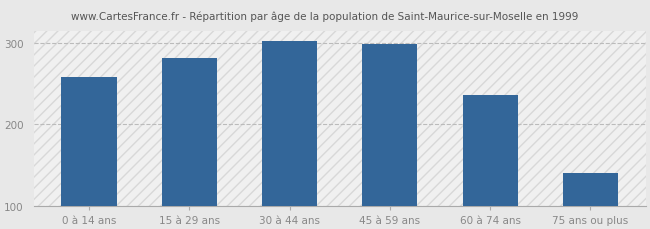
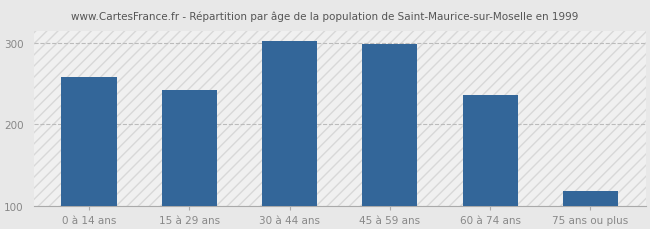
15 à 29 ans: 282 -> 242
75 ans ou plus: 140 -> 118
